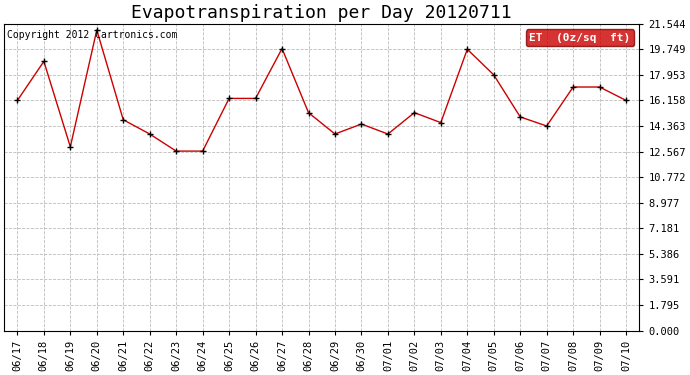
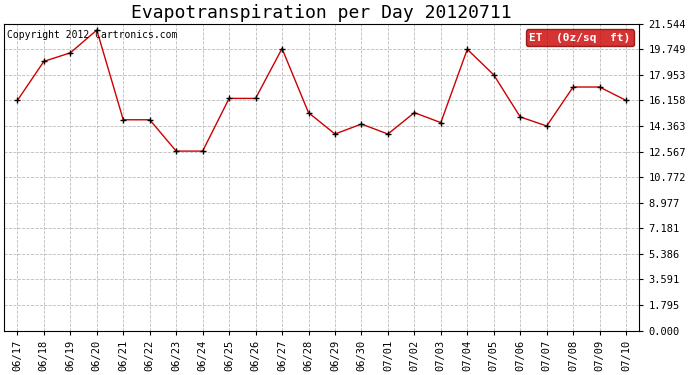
06/19: 12.9 -> 19.5
06/22: 13.8 -> 14.8
